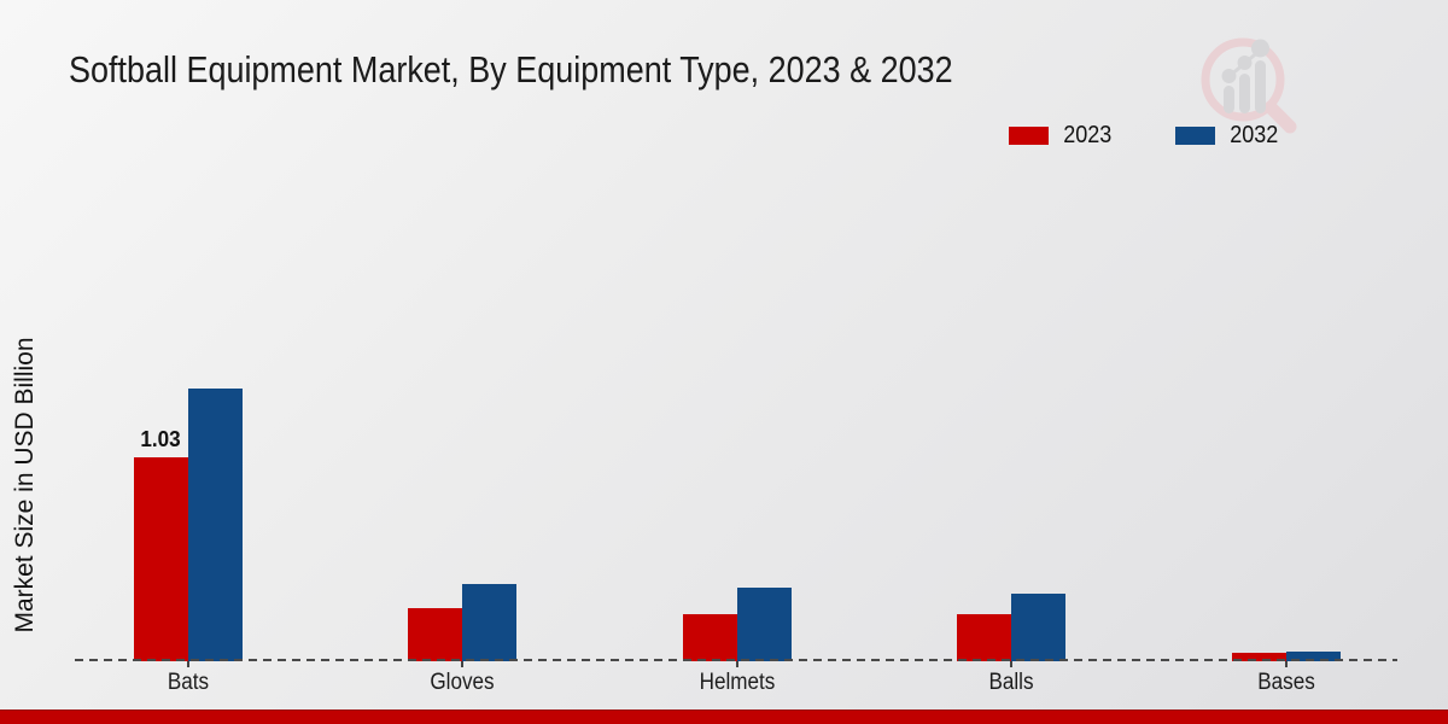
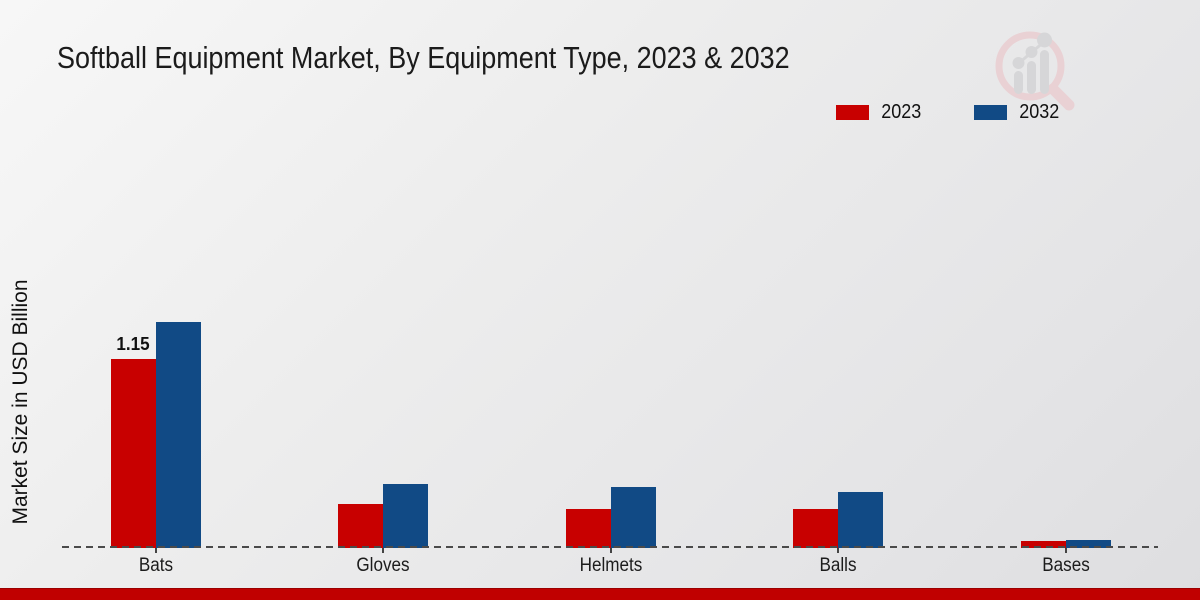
2023/Bats: 1.03 -> 1.15
